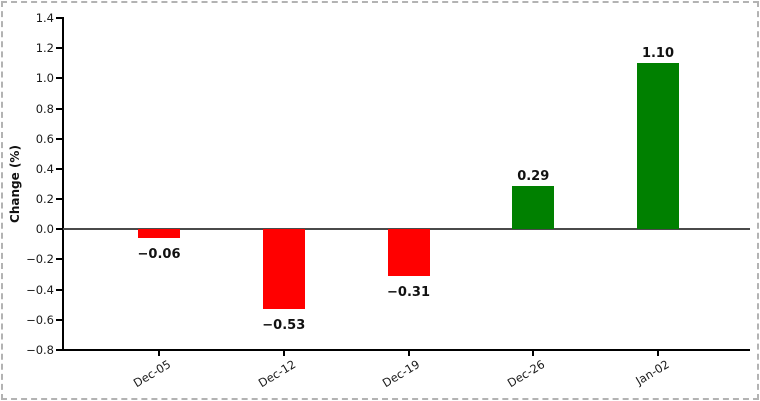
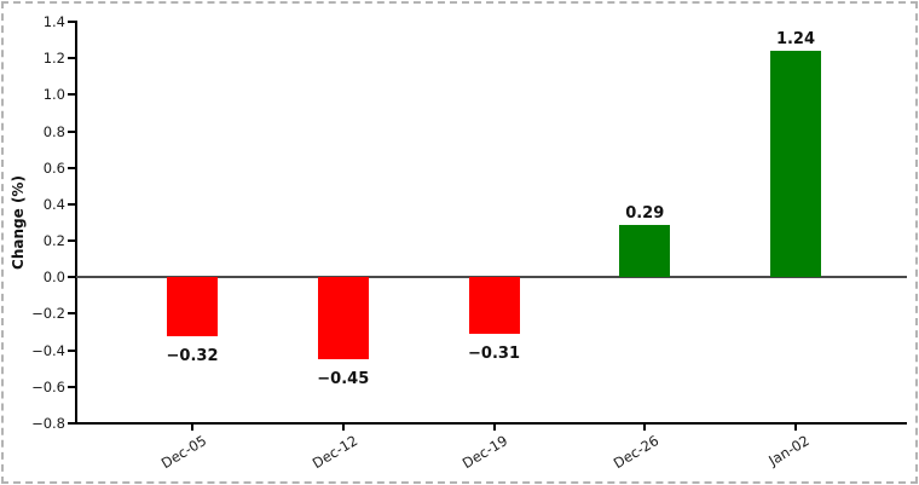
Dec-05: −0.06 -> −0.32
Dec-12: −0.53 -> −0.45
Jan-02: 1.10 -> 1.24
